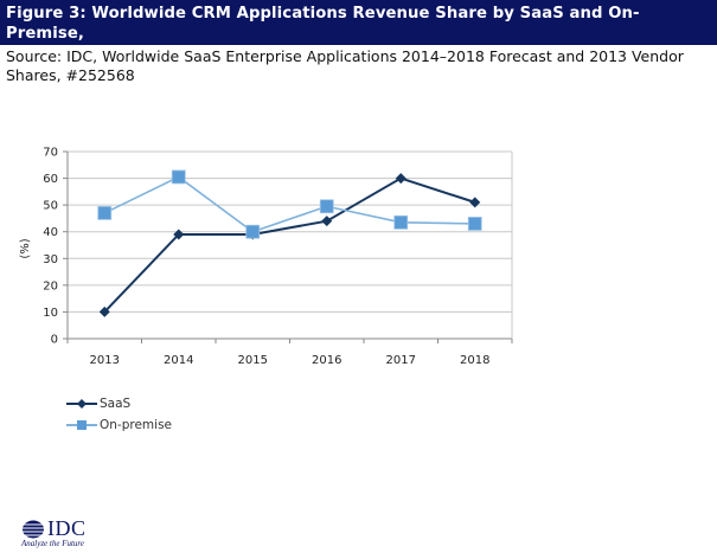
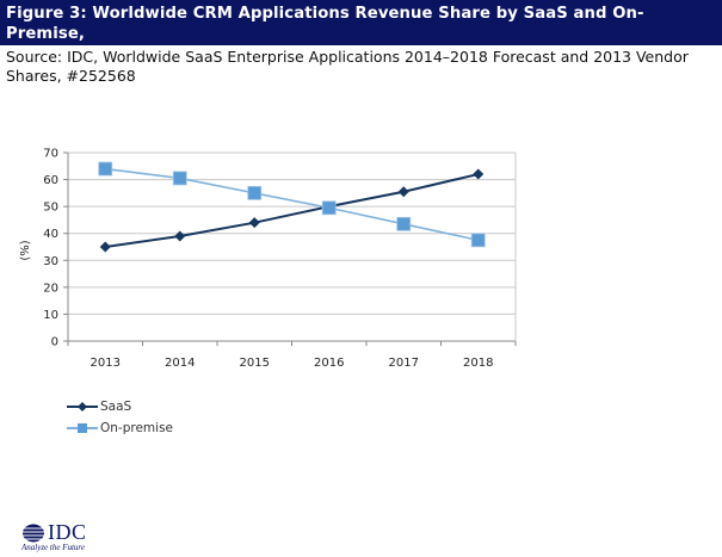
SaaS/2013: 10 -> 35
On-premise/2013: 47 -> 64
SaaS/2015: 39 -> 44
On-premise/2015: 40 -> 55
SaaS/2016: 44 -> 50
SaaS/2017: 60 -> 56
SaaS/2018: 51 -> 62
On-premise/2018: 43 -> 38
